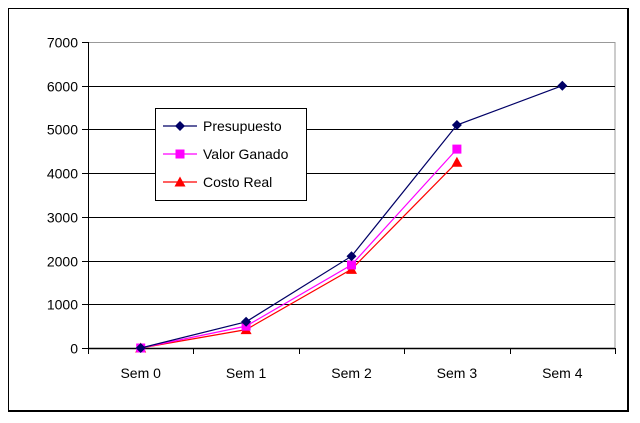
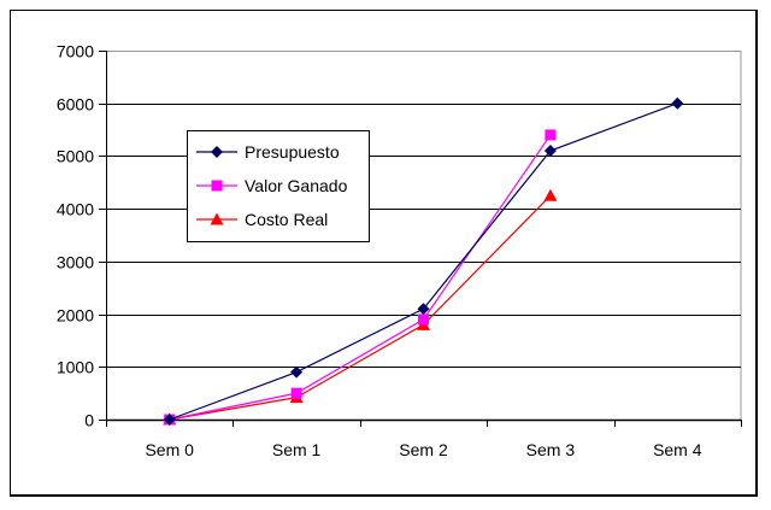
Presupuesto/Sem 1: 600 -> 900
Valor Ganado/Sem 3: 4600 -> 5400
